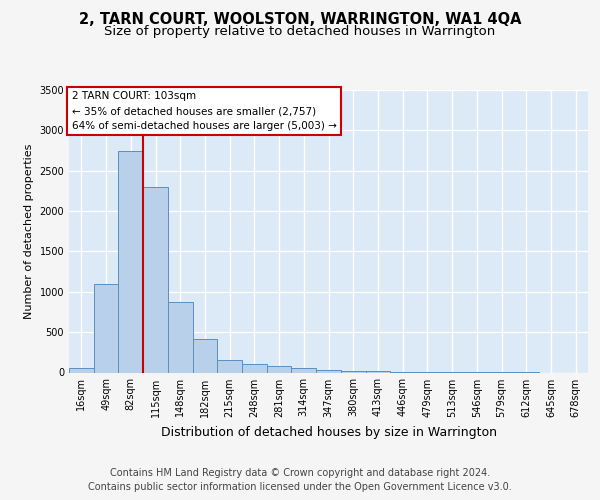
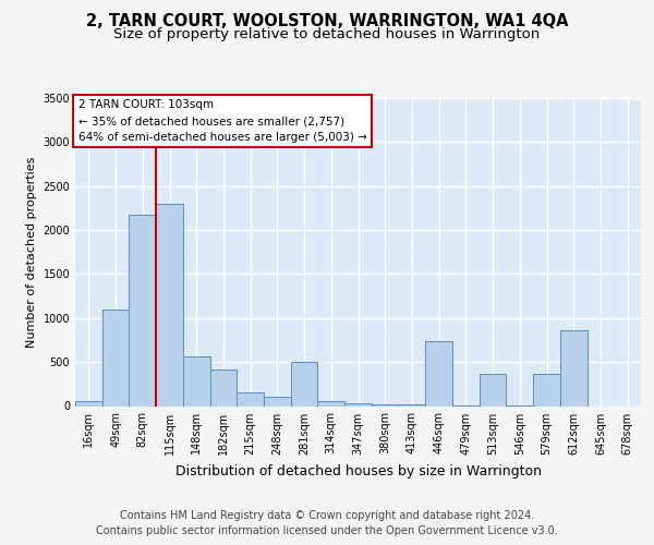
82sqm: 2750 -> 2180
148sqm: 870 -> 560
281sqm: 80 -> 500
446sqm: 10 -> 740
513sqm: 0 -> 360
579sqm: 0 -> 360
612sqm: 0 -> 860
